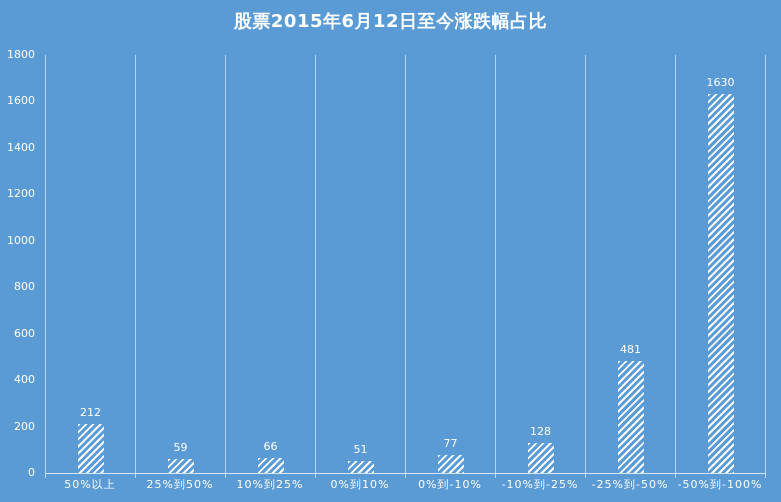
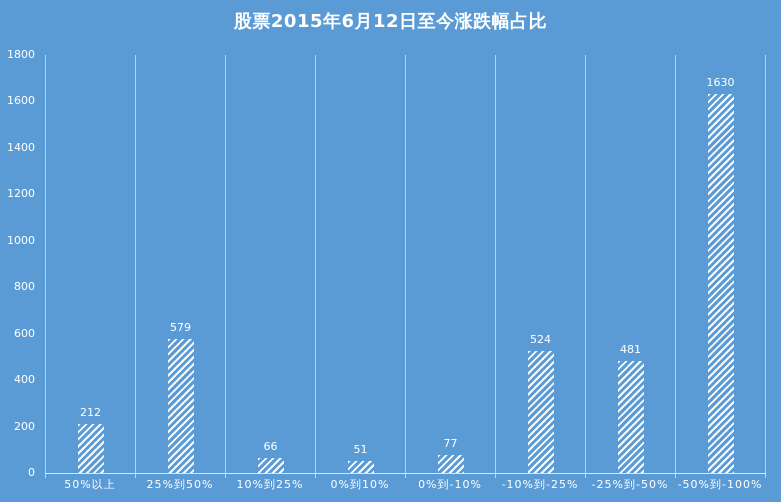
25%到50%: 59 -> 579
-10%到-25%: 128 -> 524
